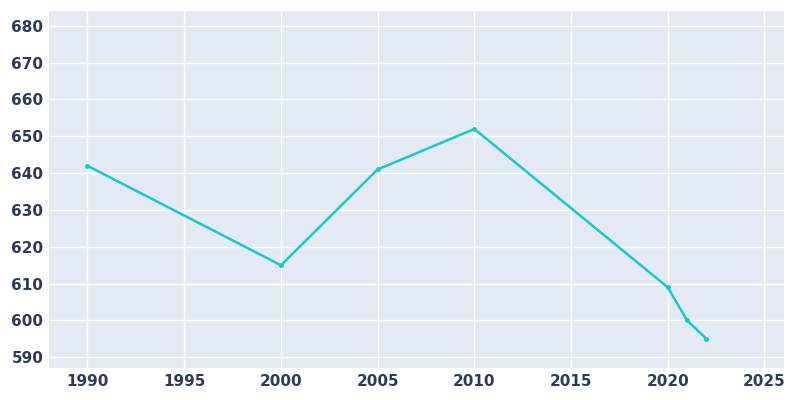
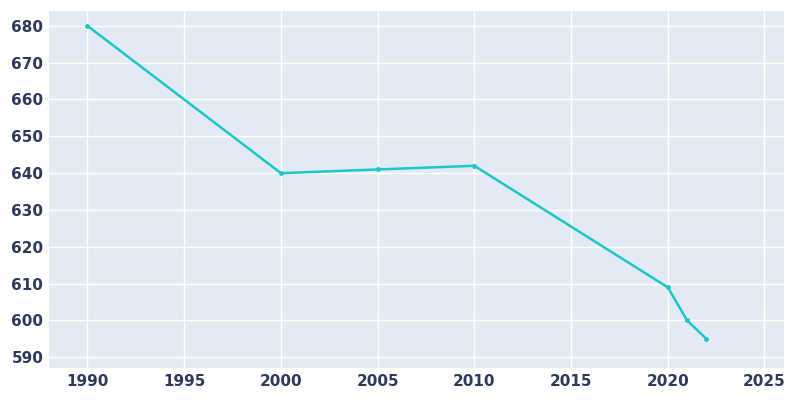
1990: 642 -> 680
2000: 615 -> 640
2010: 652 -> 642
